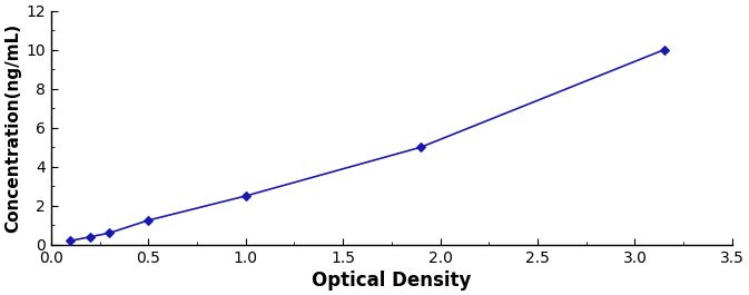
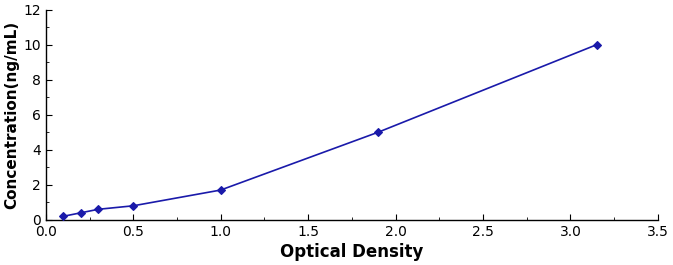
0.5: 1.2 -> 0.8
1.0: 2.5 -> 1.7
